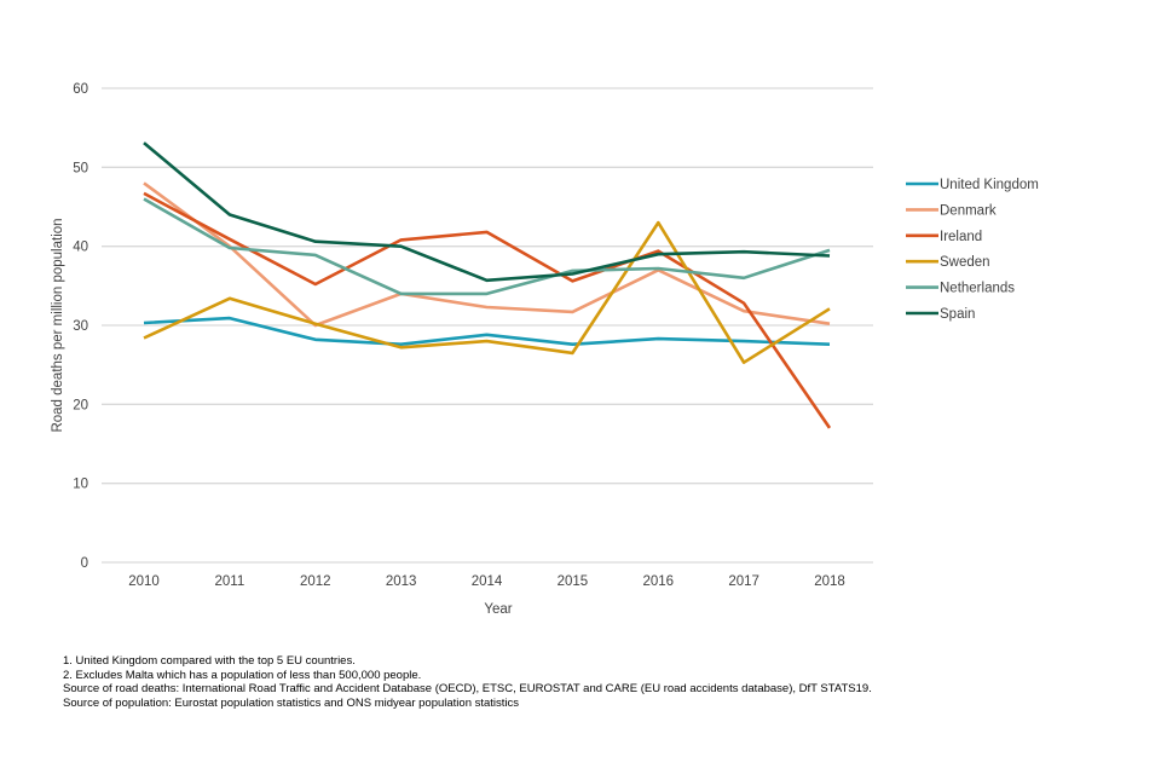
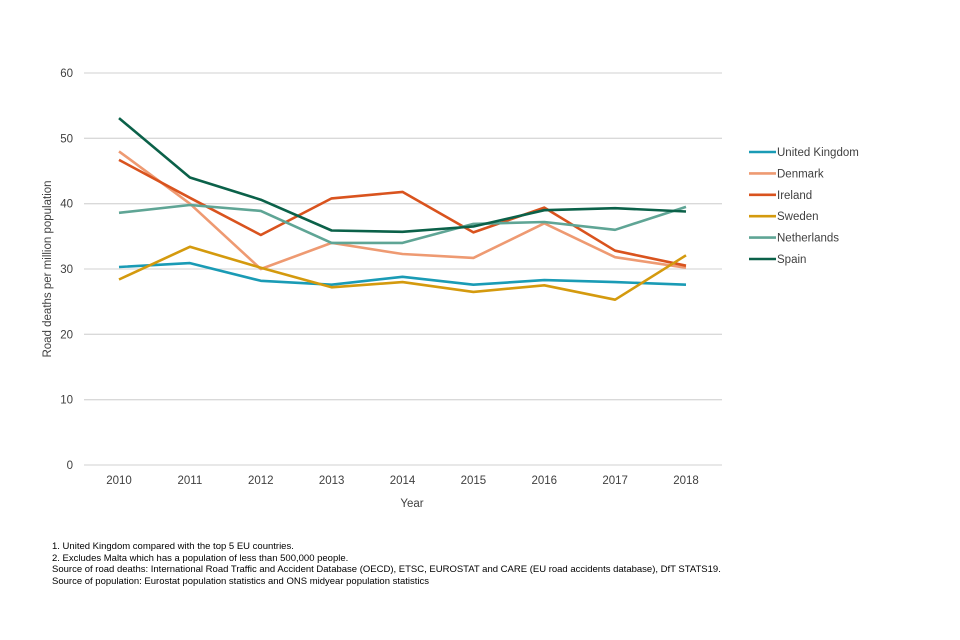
Netherlands/2010: 46 -> 39
Spain/2013: 40 -> 36
Sweden/2016: 43 -> 28
Ireland/2018: 17 -> 30
